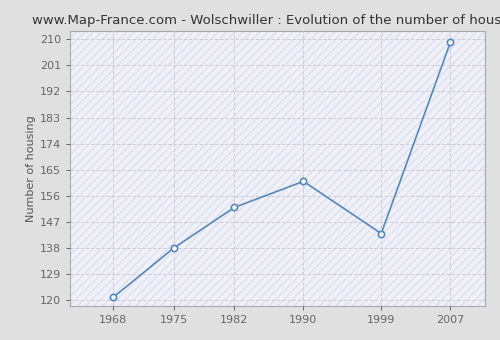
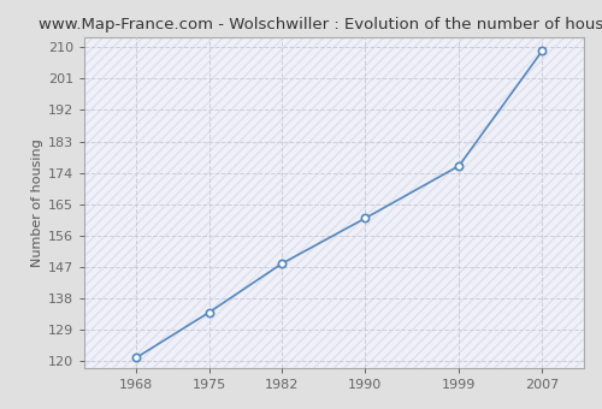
1975: 138 -> 134
1982: 152 -> 148
1999: 143 -> 176
